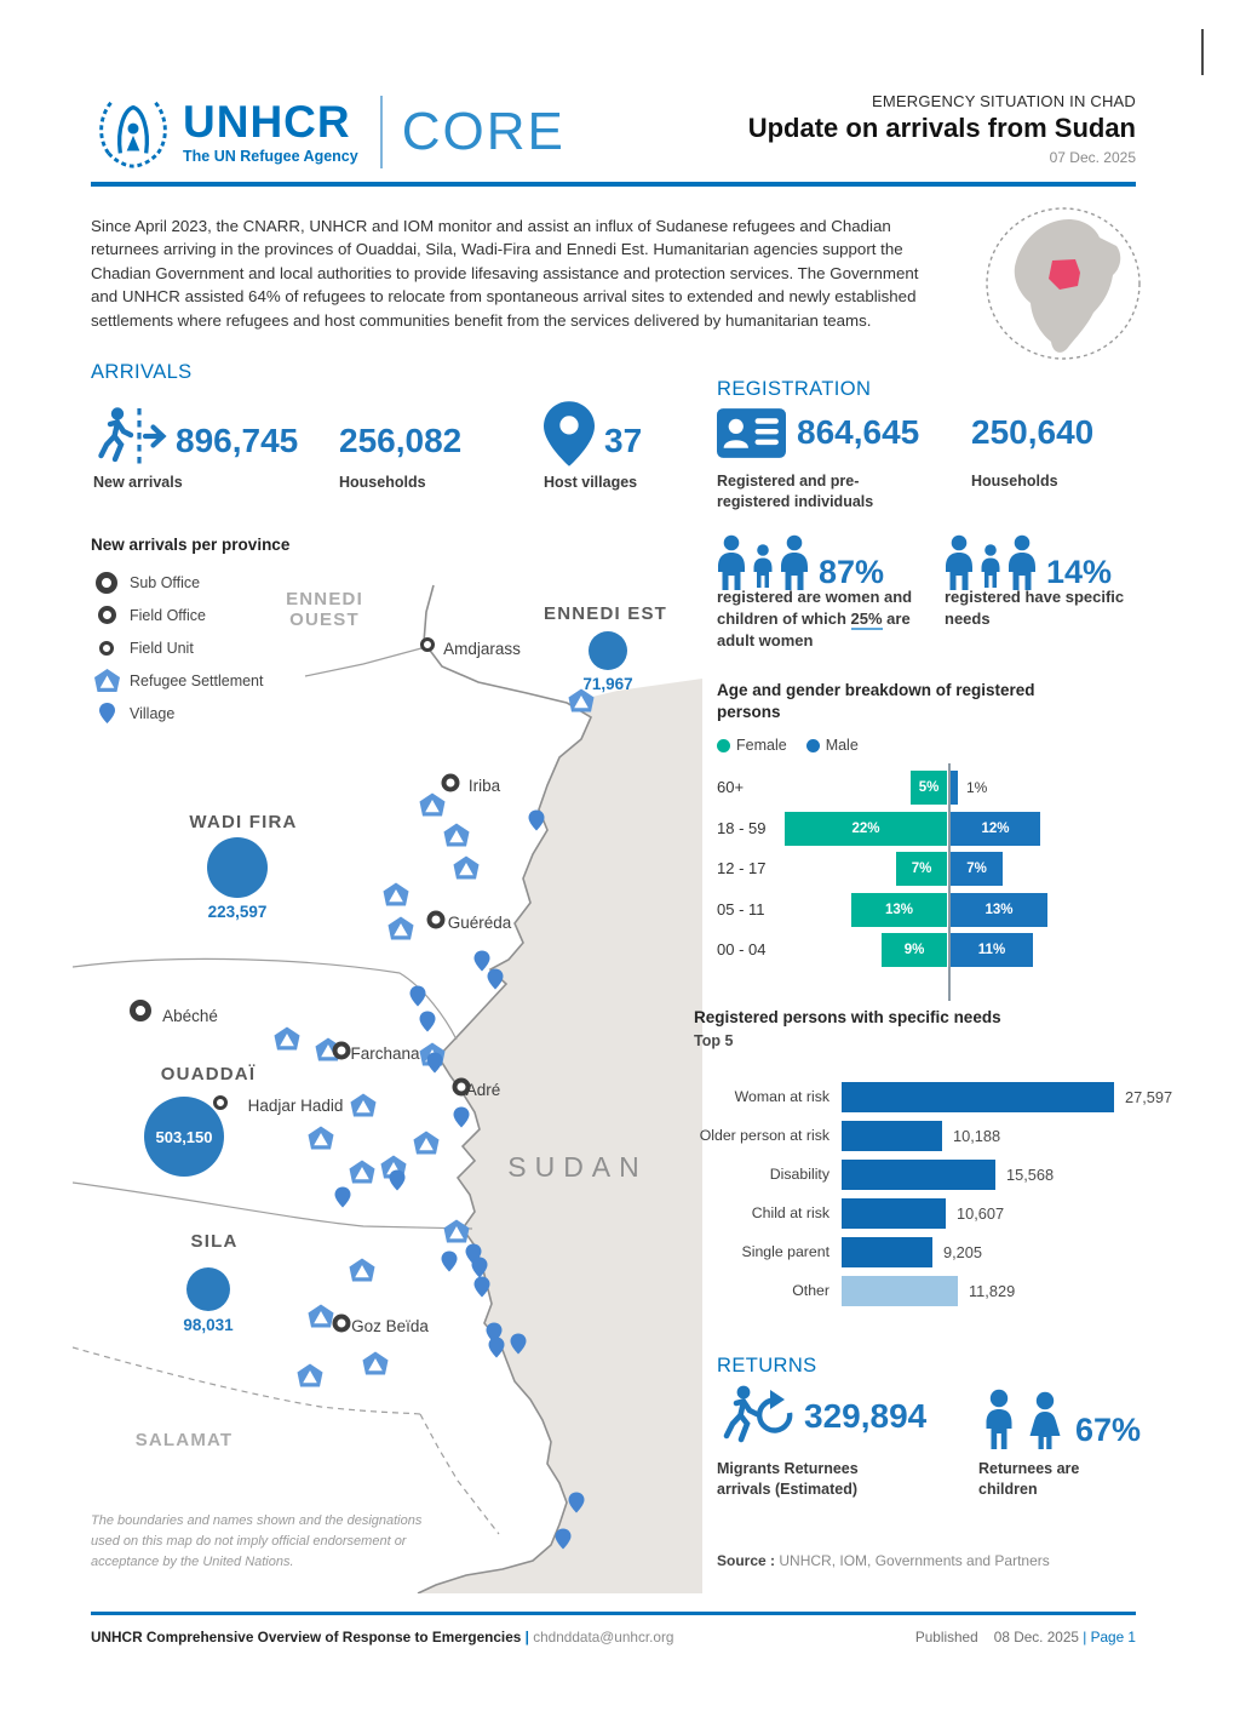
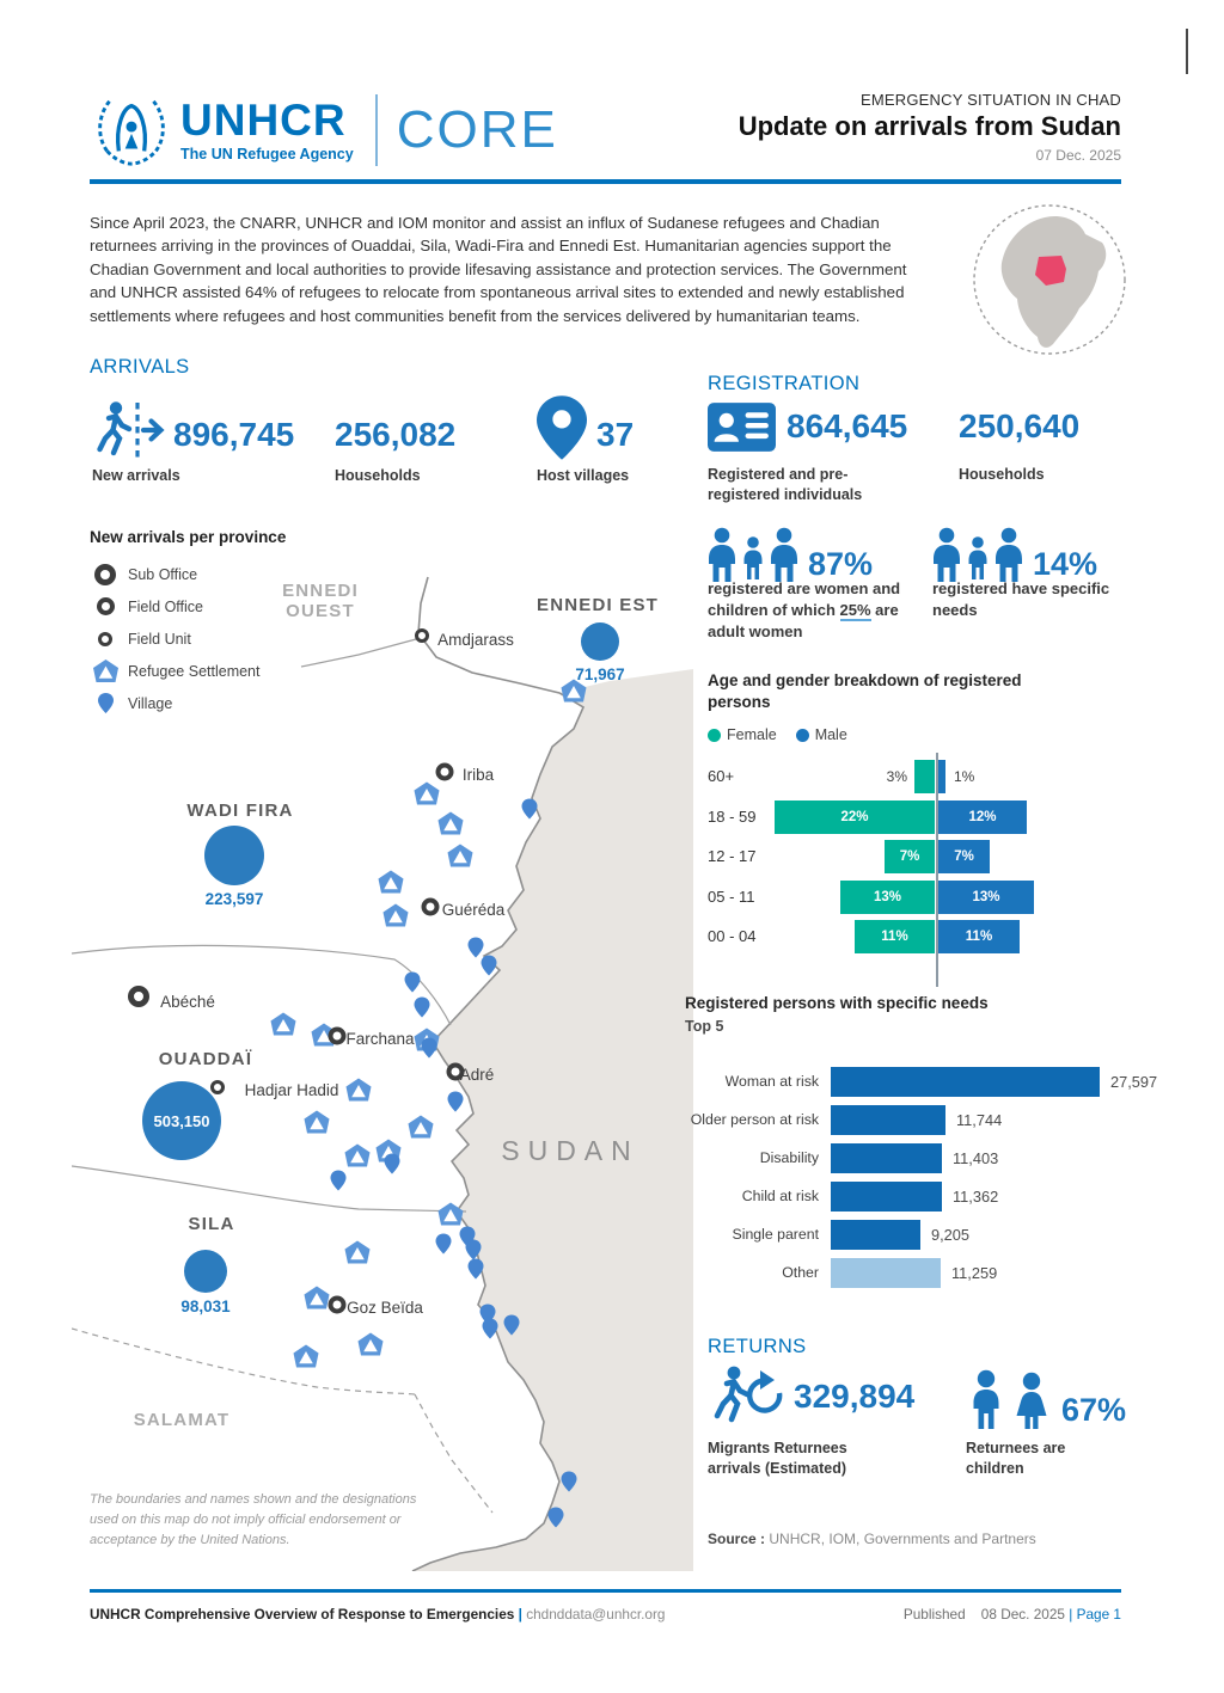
Age and gender breakdown of registered persons/Female/60+: 5% -> 3%
Age and gender breakdown of registered persons/Female/00 - 04: 9% -> 11%
Registered persons with specific needs/Older person at risk: 10,188 -> 11,744
Registered persons with specific needs/Disability: 15,568 -> 11,403
Registered persons with specific needs/Child at risk: 10,607 -> 11,362
Registered persons with specific needs/Other: 11,829 -> 11,259
